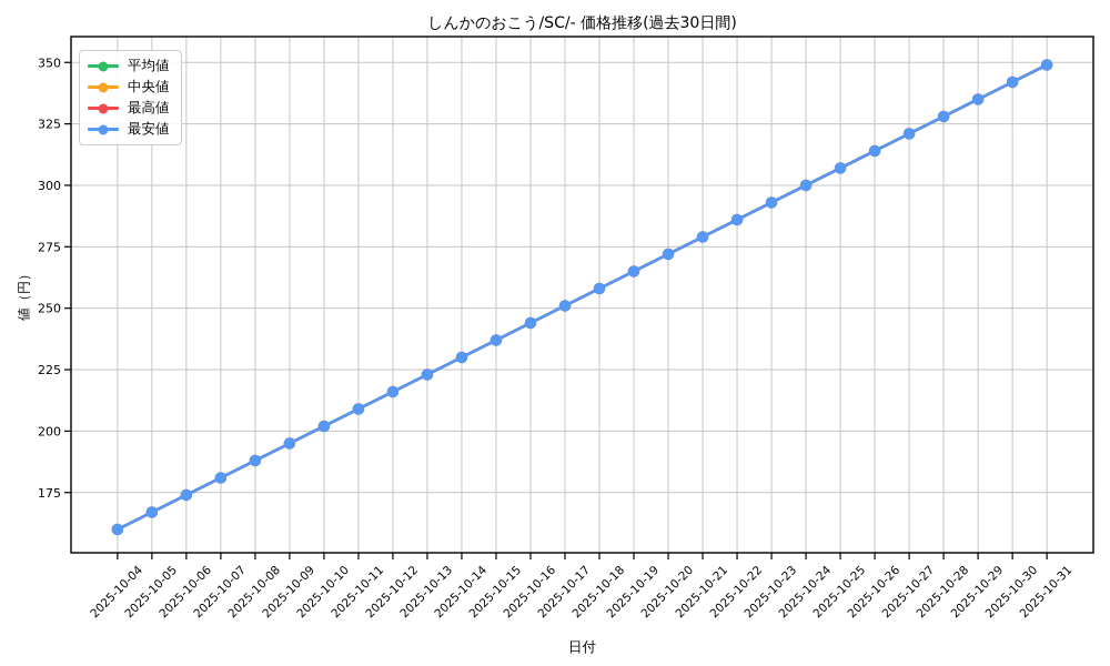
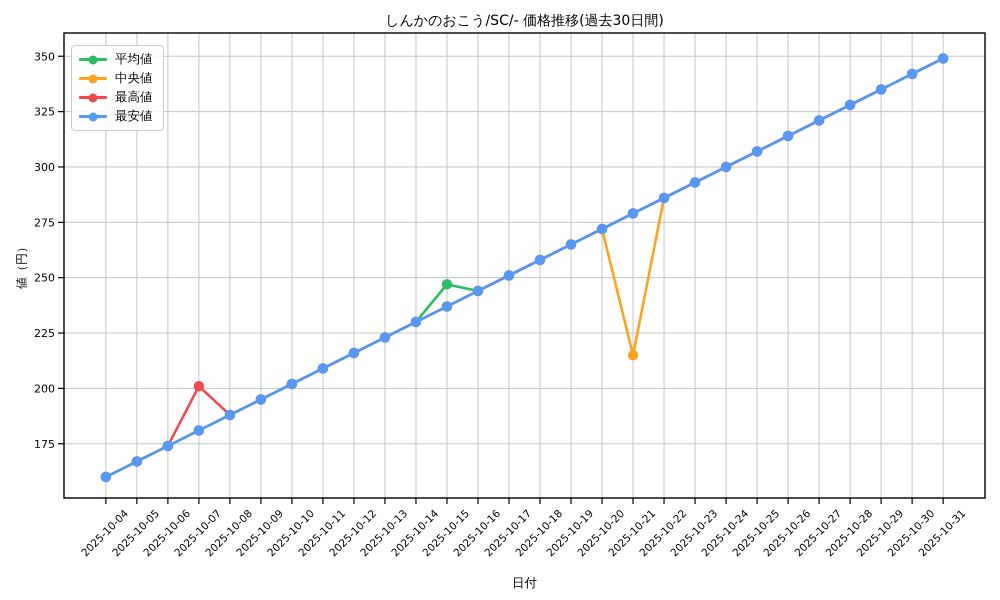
最高値/2025-10-07: 181 -> 201
平均値/2025-10-15: 237 -> 247
中央値/2025-10-21: 279 -> 215
